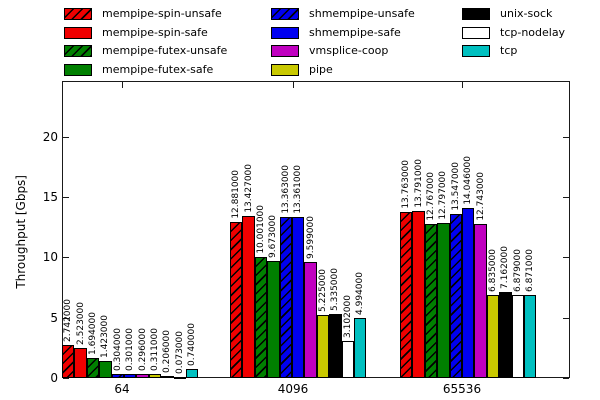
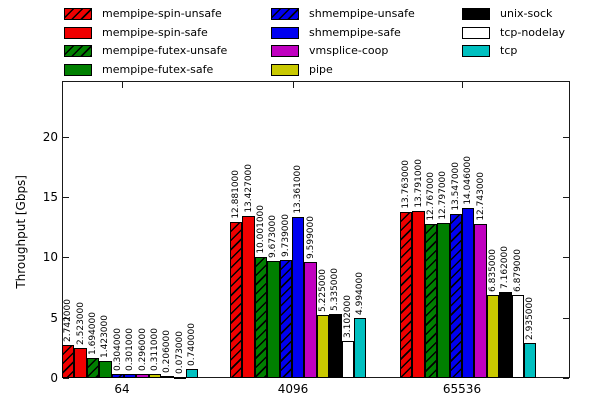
shmempipe-unsafe/4096: 13.363000 -> 9.739000
tcp/65536: 6.871000 -> 2.935000
